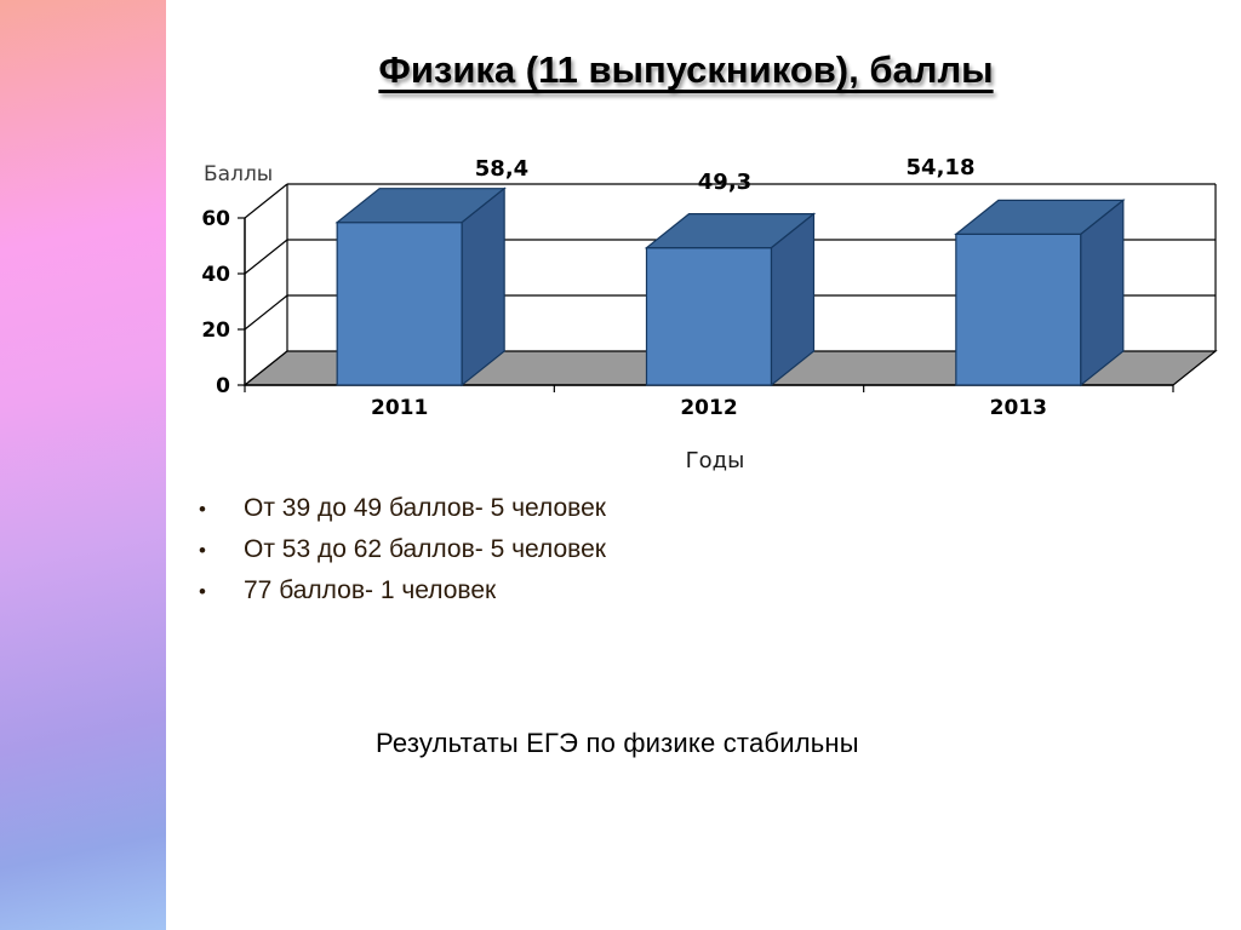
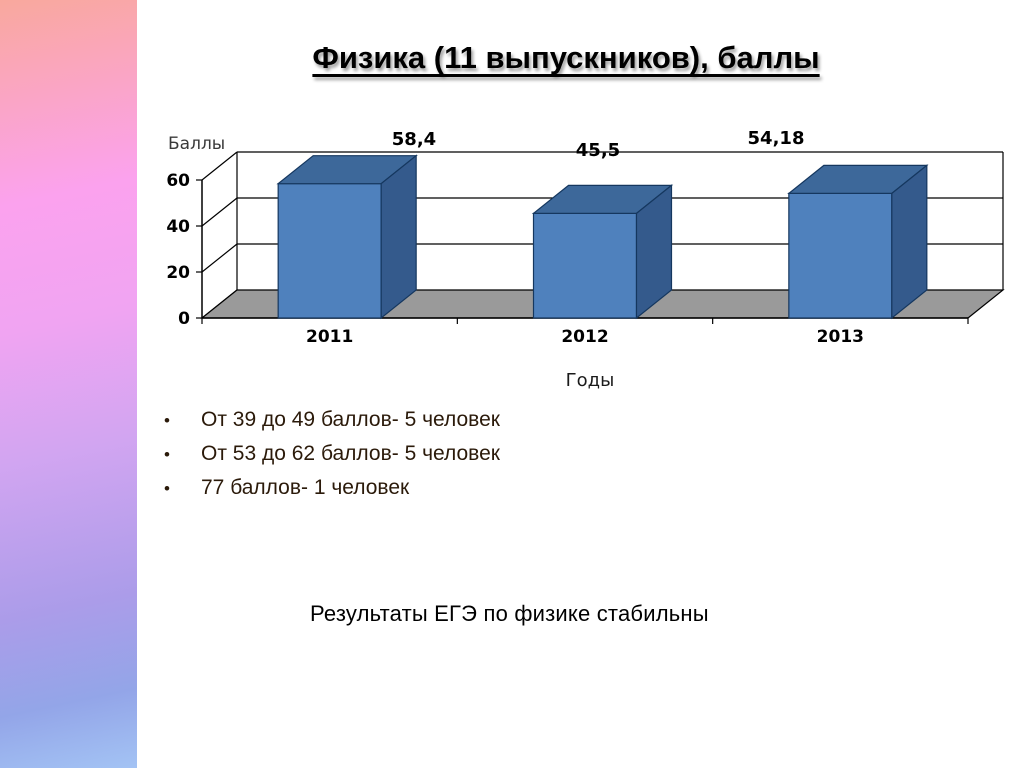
2012: 49,3 -> 45,5
